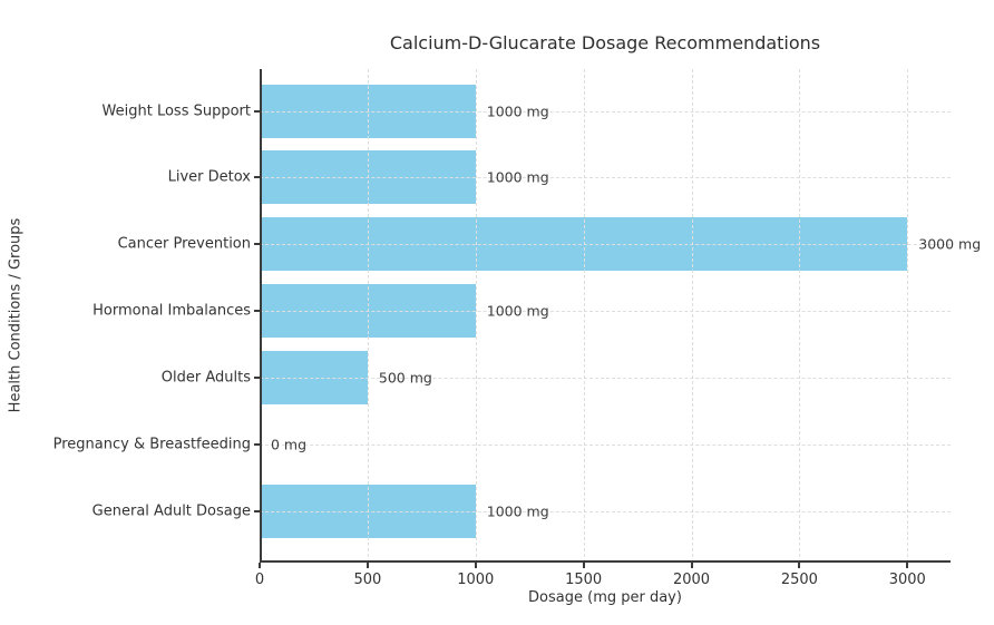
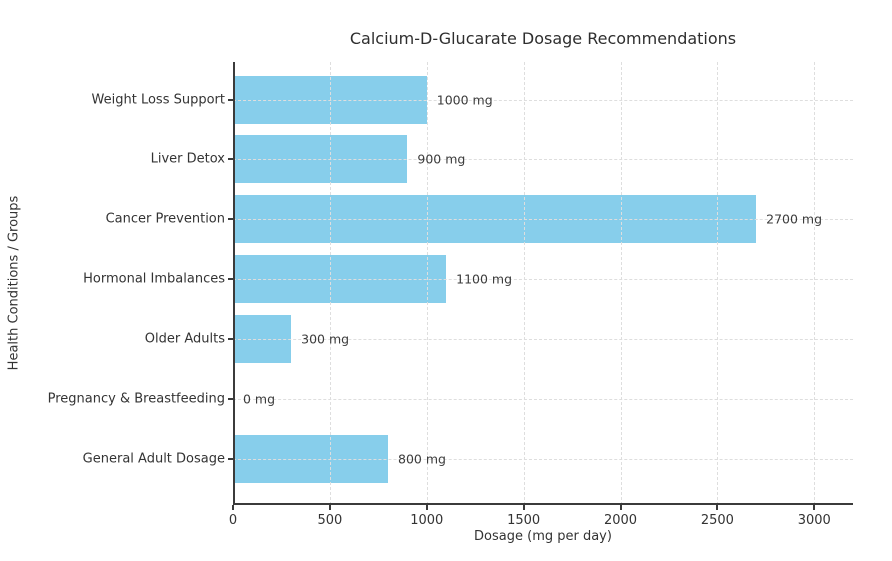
Liver Detox: 1000 -> 900
Cancer Prevention: 3000 -> 2700
Hormonal Imbalances: 1000 -> 1100
Older Adults: 500 -> 300
General Adult Dosage: 1000 -> 800
